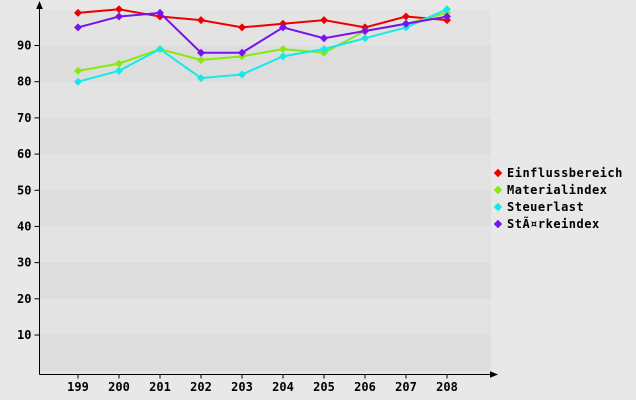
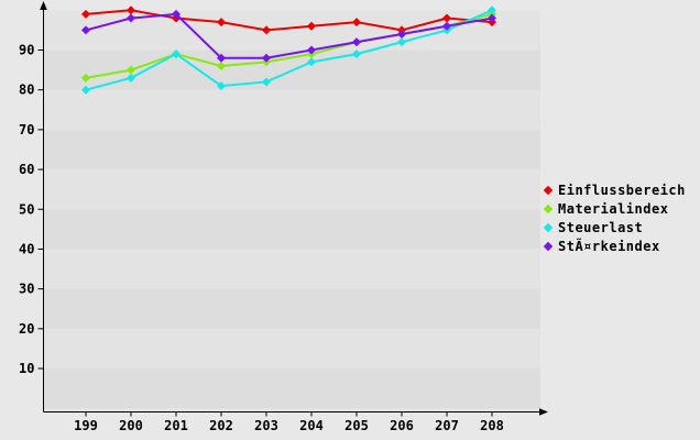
StÃ¤rkeindex/204: 95 -> 90
Materialindex/205: 88 -> 92
